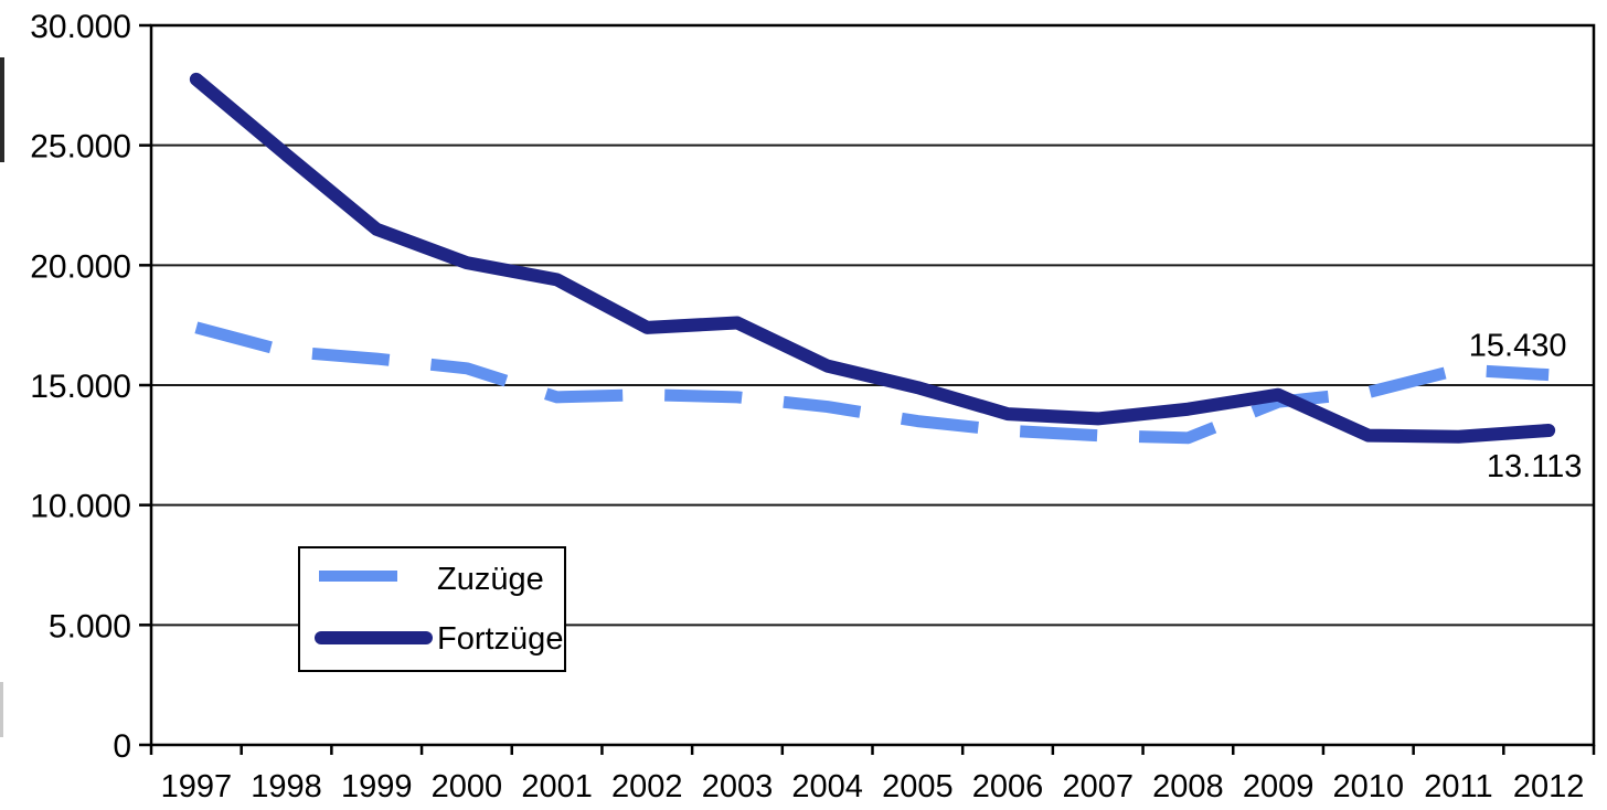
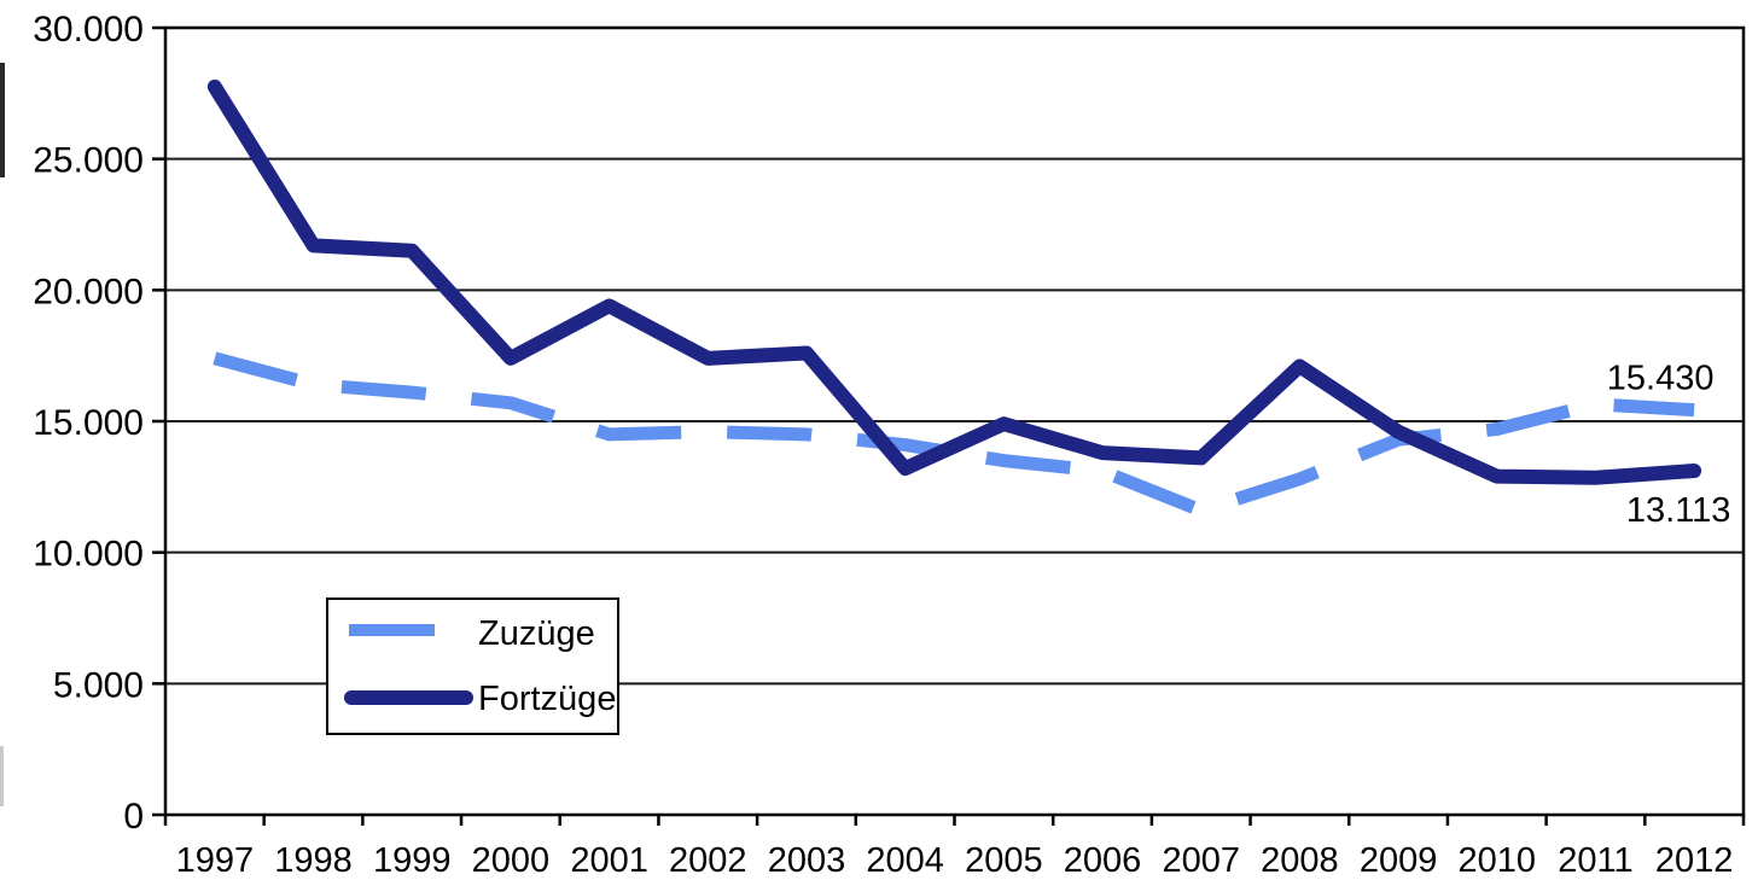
Fortzüge/1998: 24600 -> 21700
Fortzüge/2000: 20100 -> 17400
Fortzüge/2004: 15800 -> 13200
Zuzüge/2007: 12900 -> 11600
Fortzüge/2008: 14000 -> 17100
